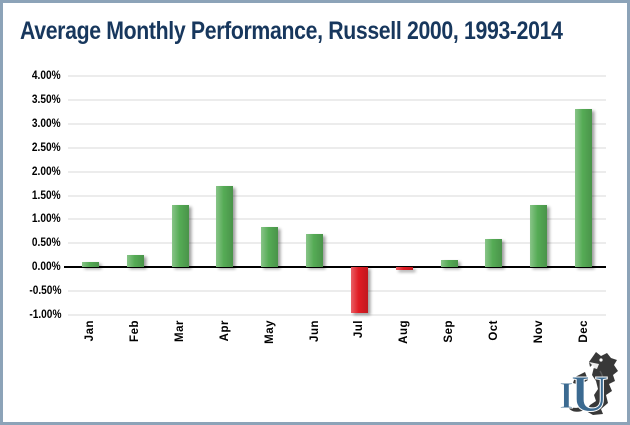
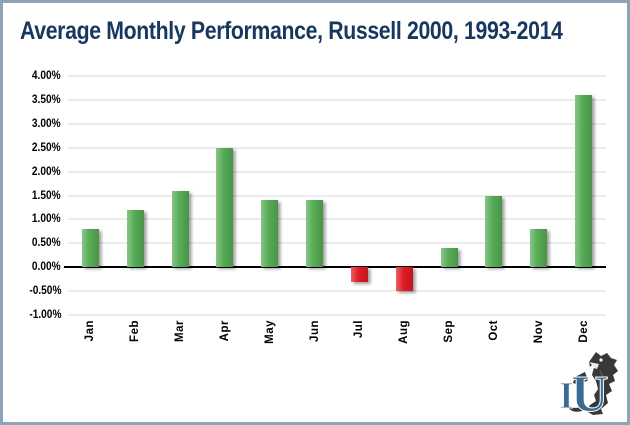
Jan: 0.1% -> 0.8%
Feb: 0.2% -> 1.2%
Mar: 1.3% -> 1.6%
Apr: 1.7% -> 2.5%
May: 0.8% -> 1.4%
Jun: 0.7% -> 1.4%
Jul: -0.9% -> -0.3%
Aug: -0.1% -> -0.5%
Sep: 0.1% -> 0.4%
Oct: 0.6% -> 1.5%
Nov: 1.3% -> 0.8%
Dec: 3.3% -> 3.6%
